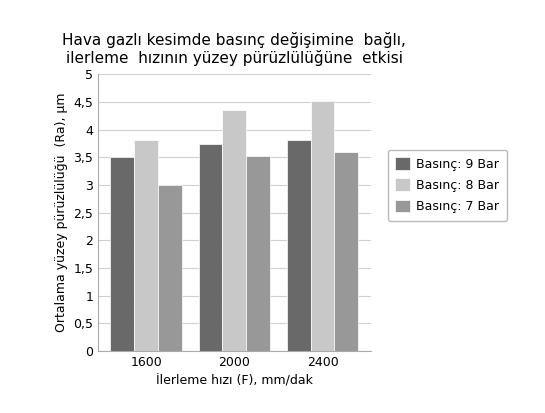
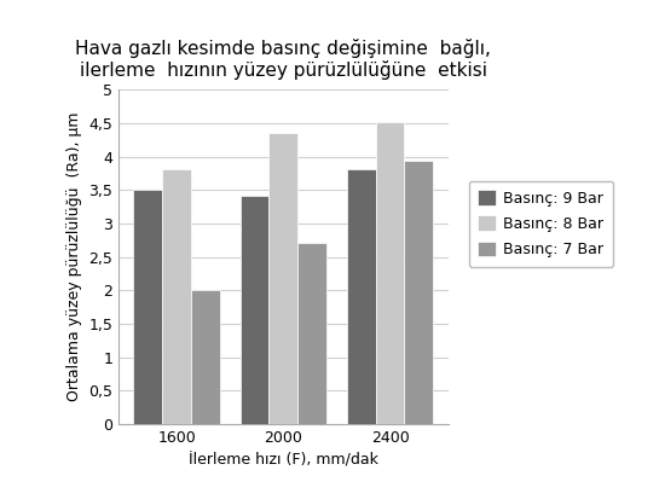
Basınç: 7 Bar/1600: 3,00 -> 2,00
Basınç: 9 Bar/2000: 3,75 -> 3,42
Basınç: 7 Bar/2000: 3,52 -> 2,72
Basınç: 7 Bar/2400: 3,60 -> 3,94
